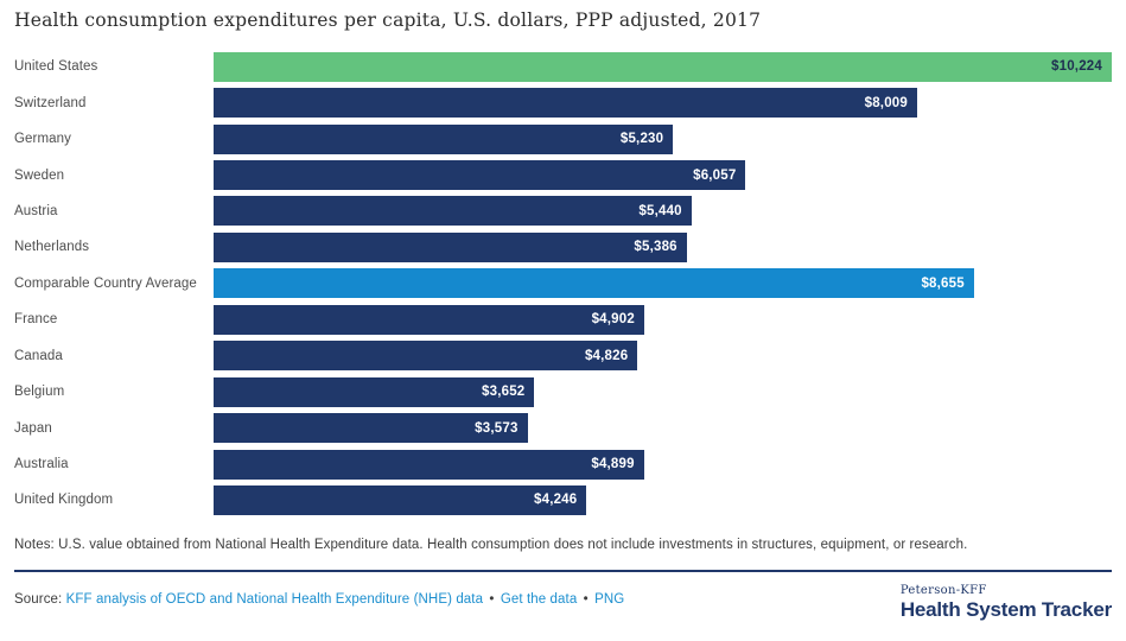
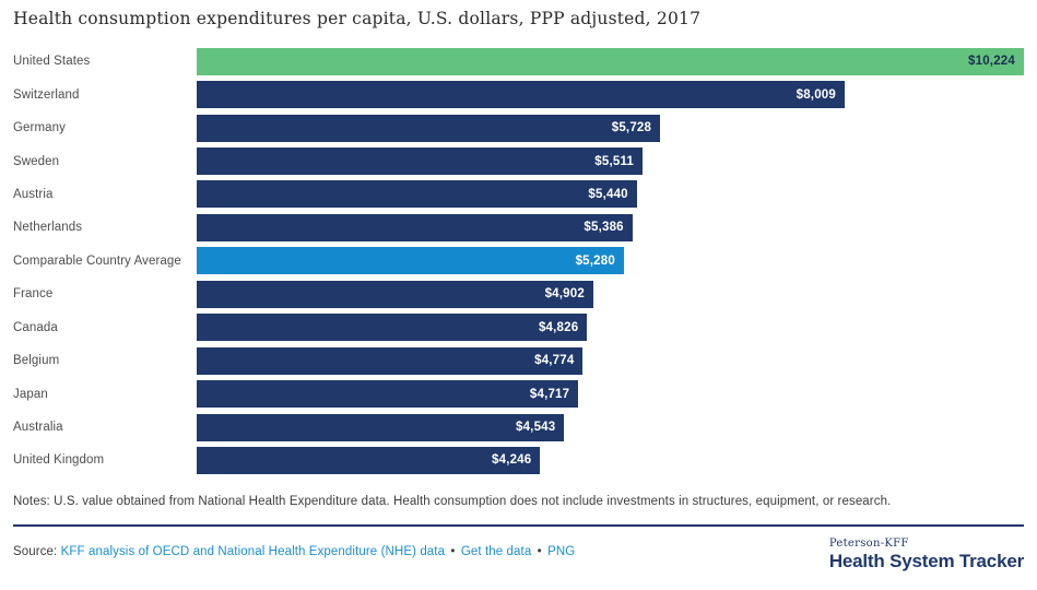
Germany: $5,230 -> $5,728
Sweden: $6,057 -> $5,511
Comparable Country Average: $8,655 -> $5,280
Belgium: $3,652 -> $4,774
Japan: $3,573 -> $4,717
Australia: $4,899 -> $4,543
